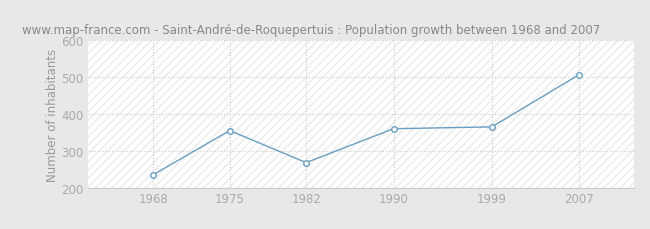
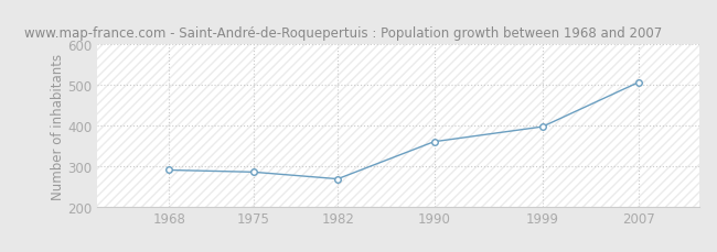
1968: 235 -> 290
1975: 355 -> 285
1999: 365 -> 397
